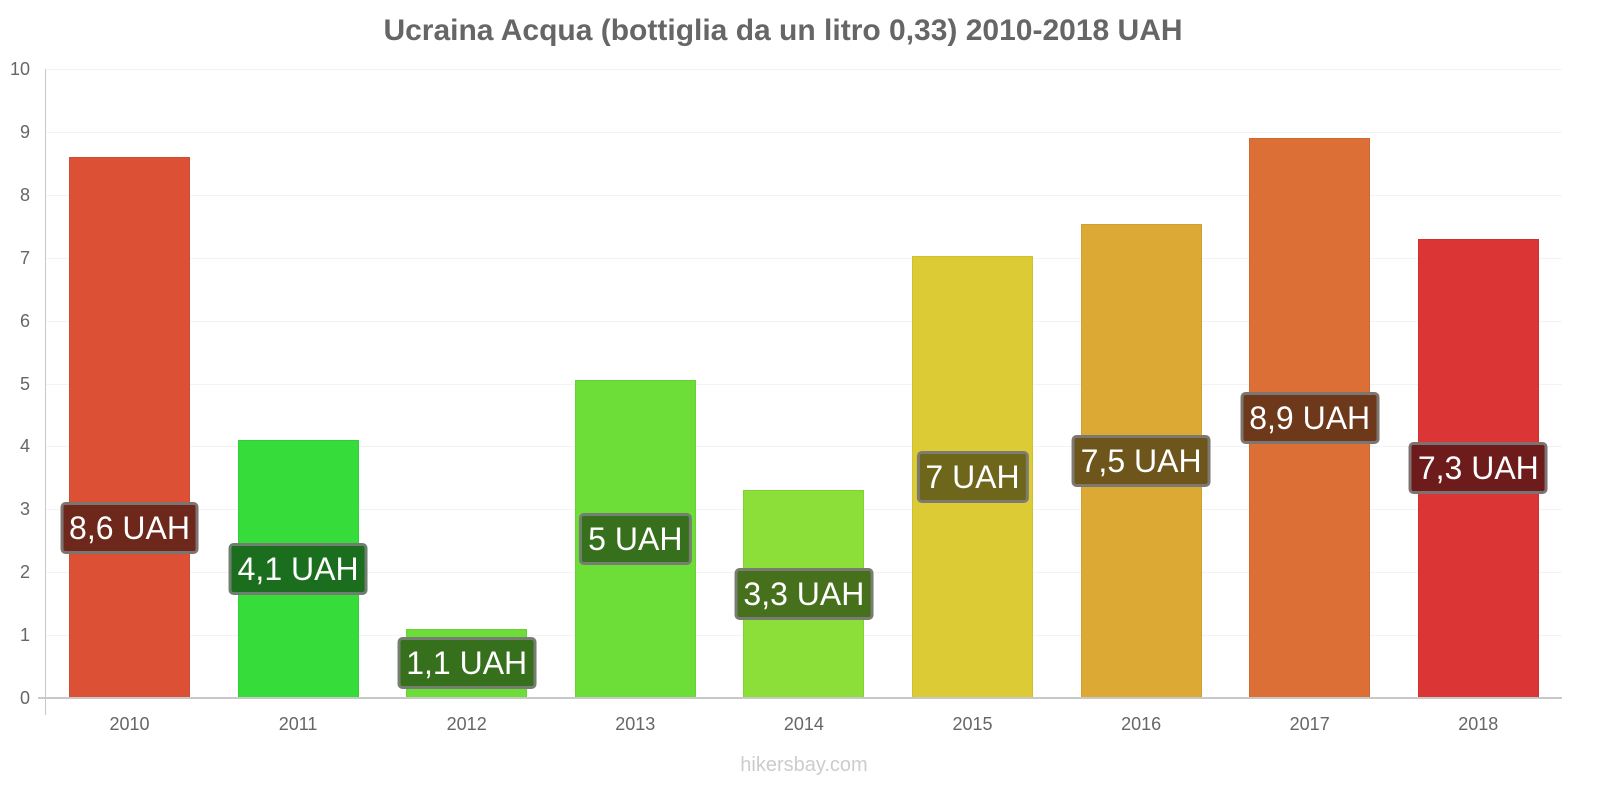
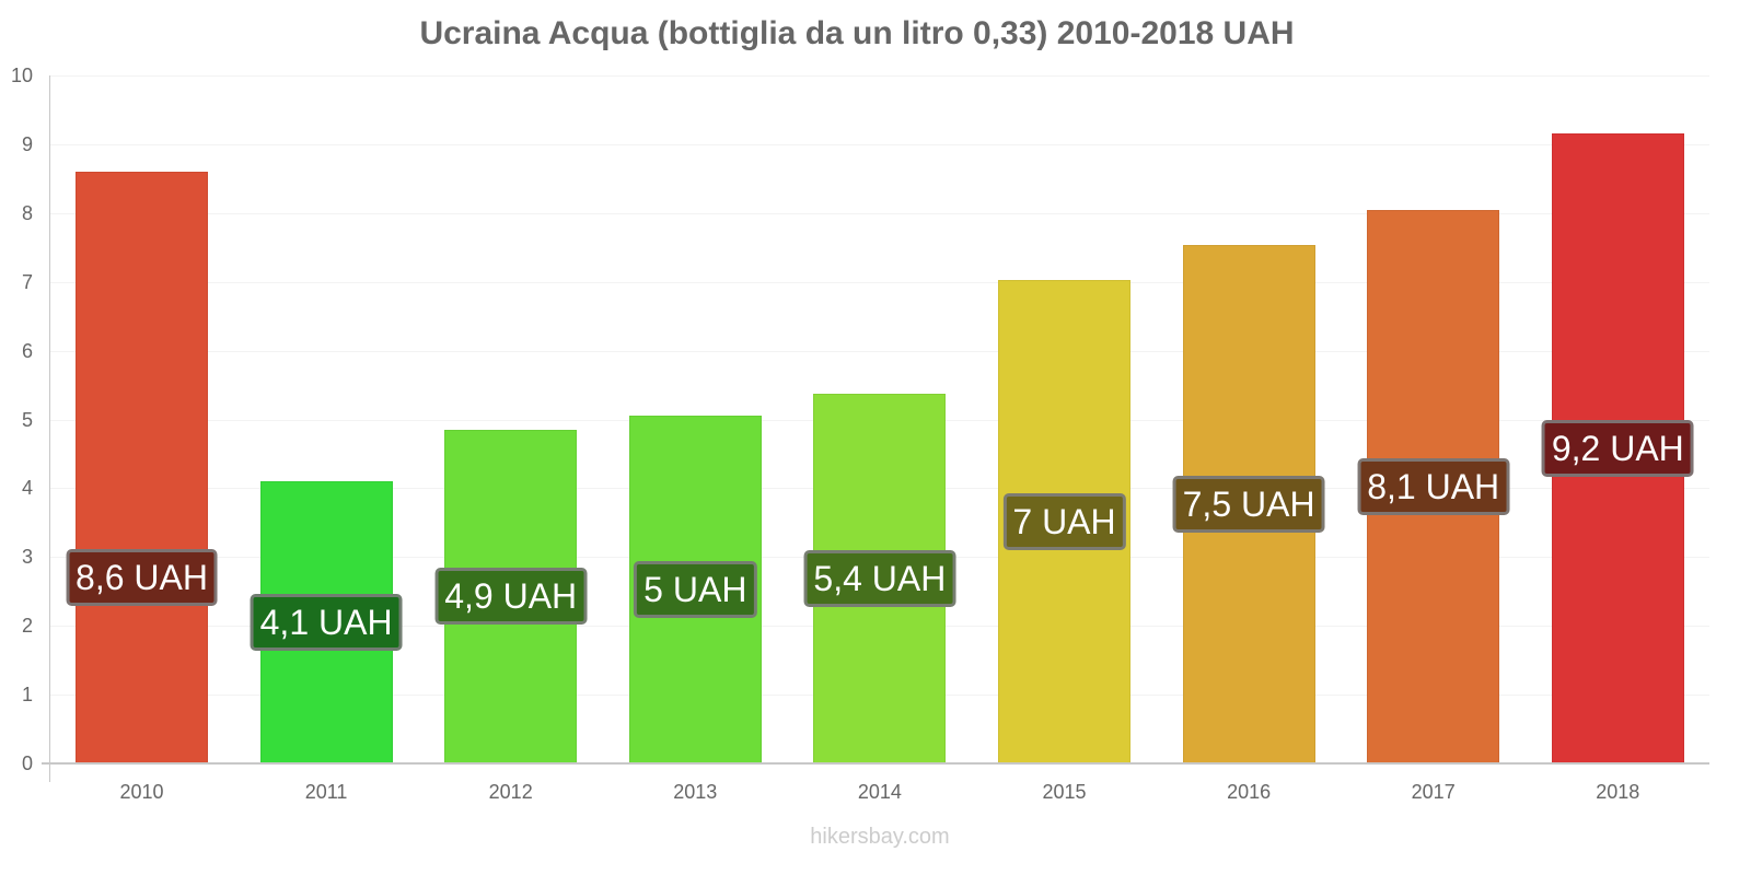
2012: 1,1 -> 4,9
2014: 3,3 -> 5,4
2017: 8,9 -> 8,1
2018: 7,3 -> 9,2
